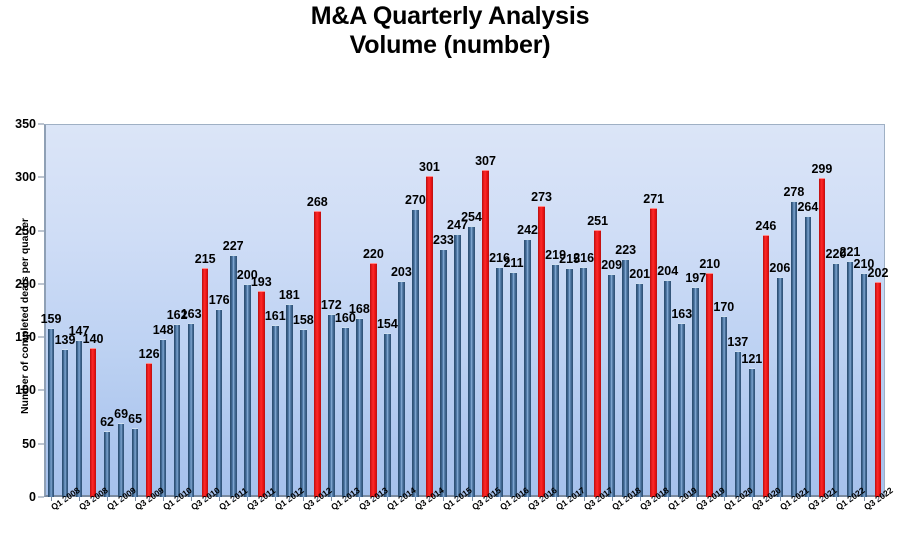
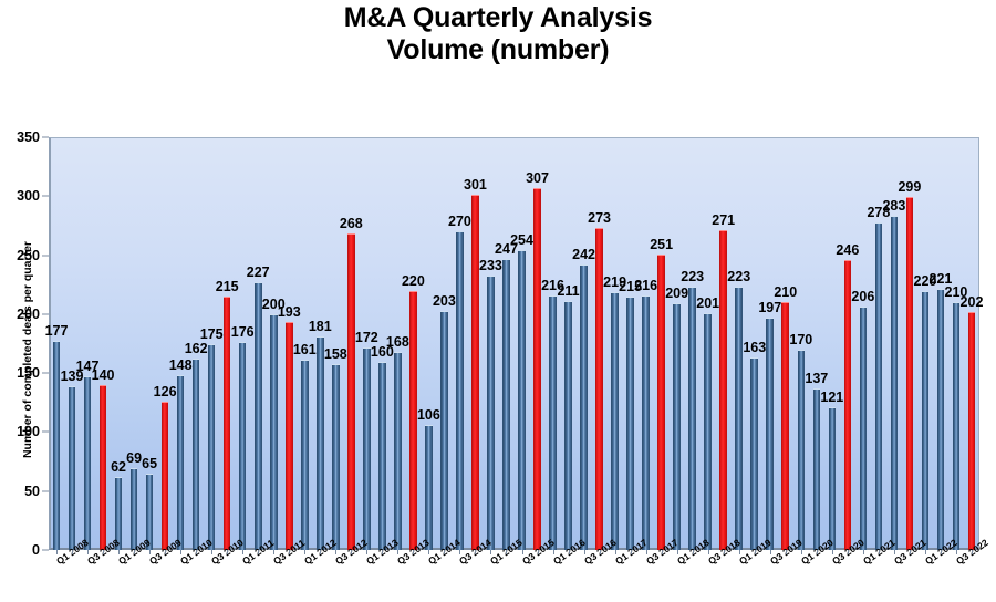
Q1 2008: 159 -> 177
Q3 2010: 163 -> 175
Q1 2014: 154 -> 106
Q1 2019: 204 -> 223
Q3 2021: 264 -> 283
